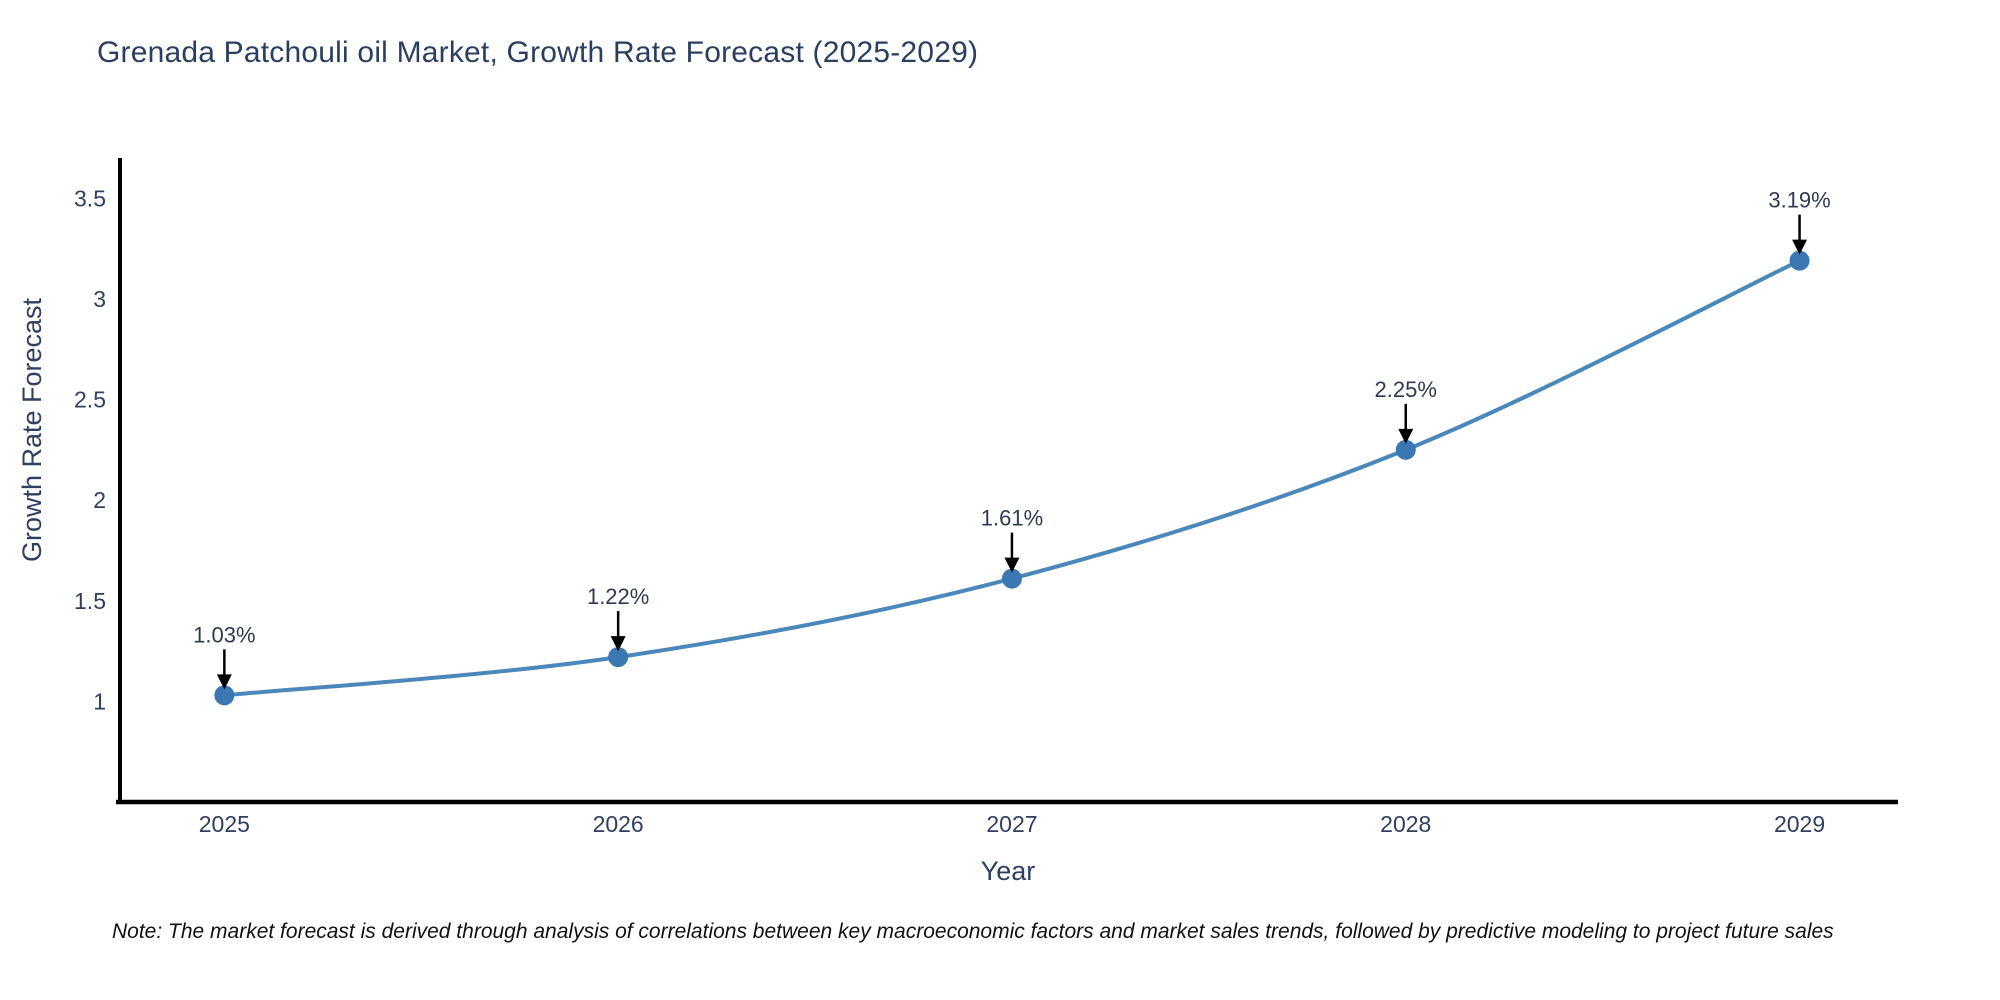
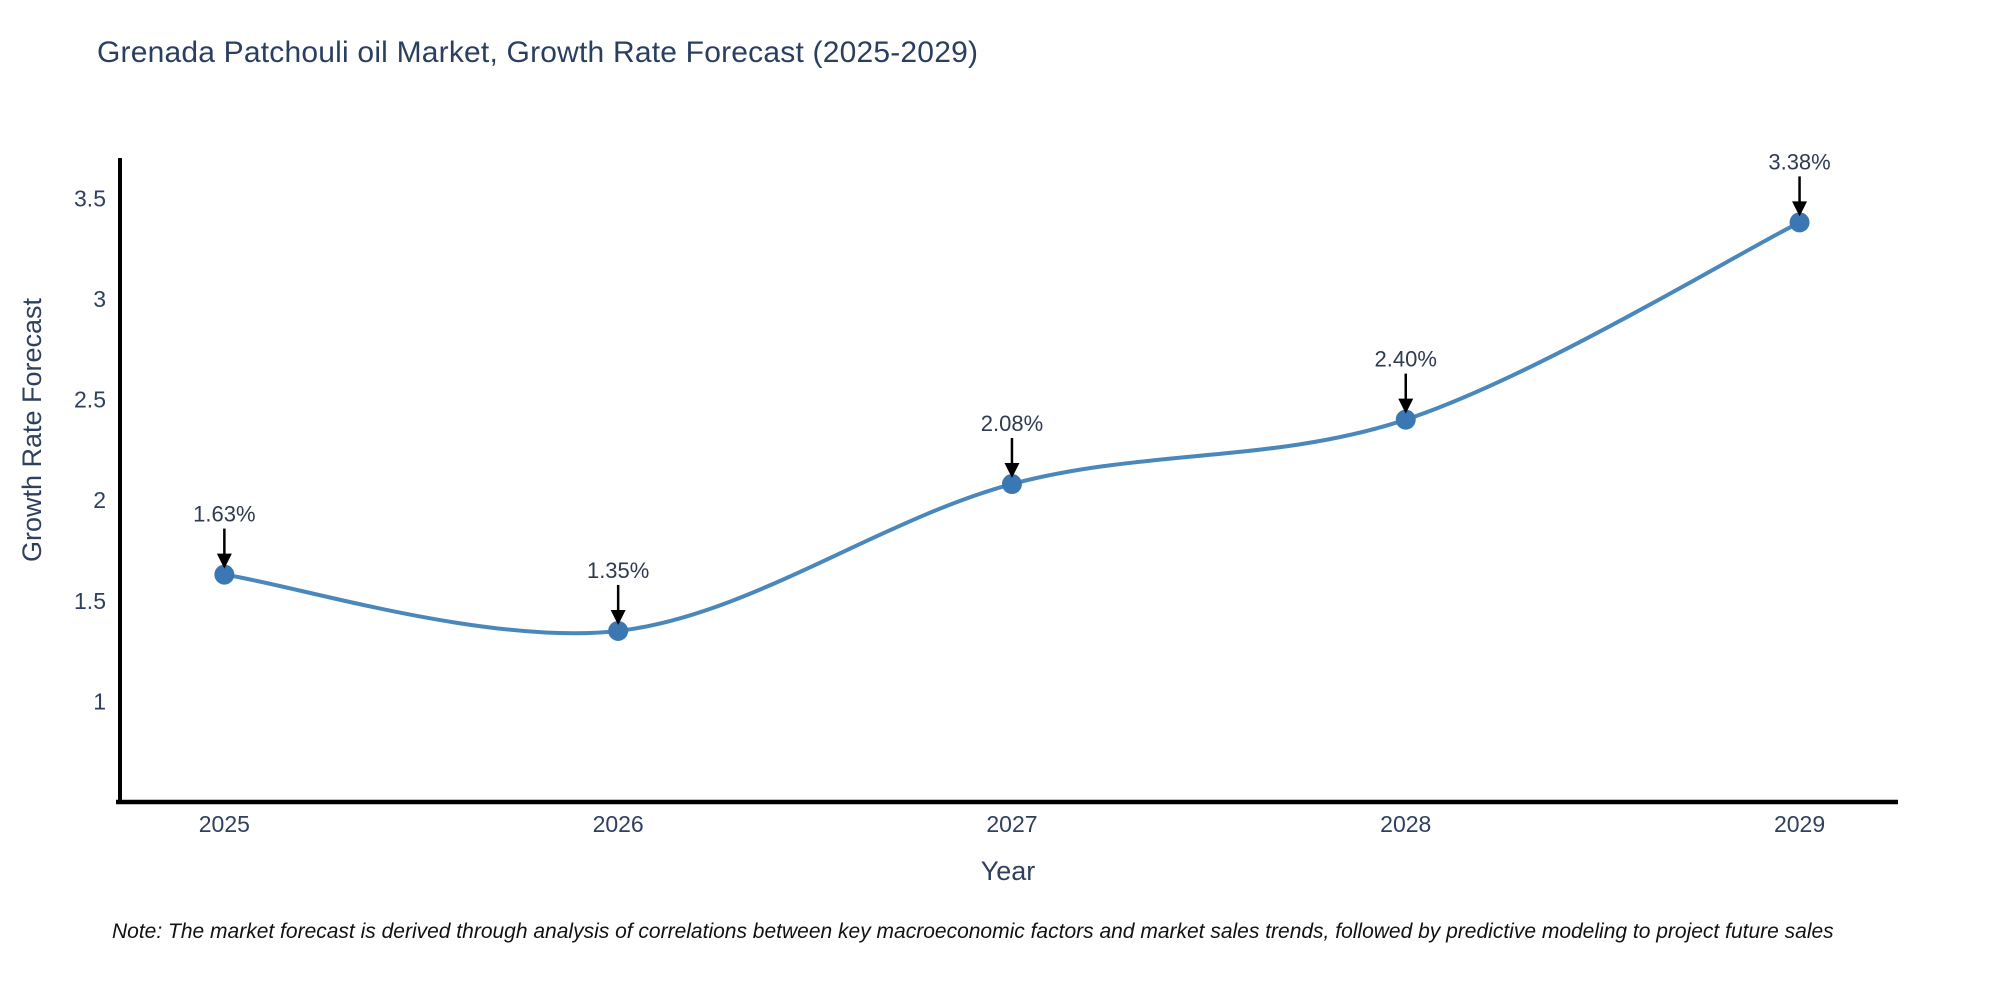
2025: 1.03% -> 1.63%
2026: 1.22% -> 1.35%
2027: 1.61% -> 2.08%
2028: 2.25% -> 2.40%
2029: 3.19% -> 3.38%
